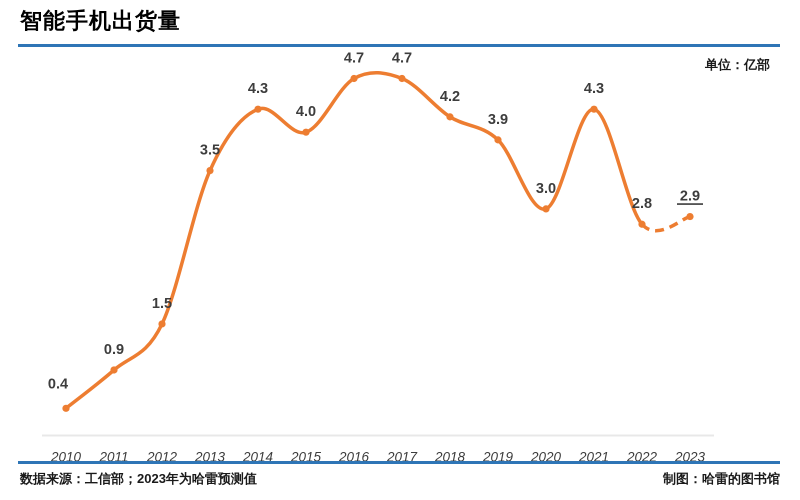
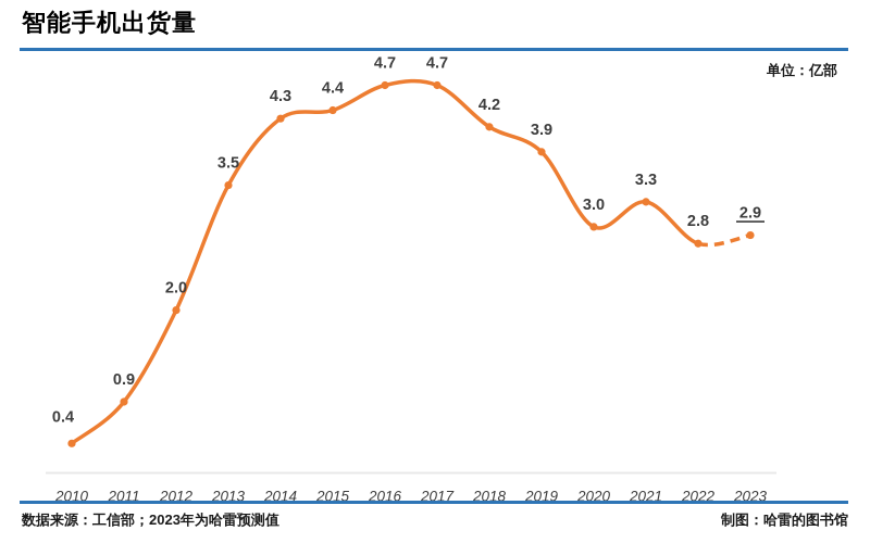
2012: 1.5 -> 2.0
2015: 4.0 -> 4.4
2021: 4.3 -> 3.3
